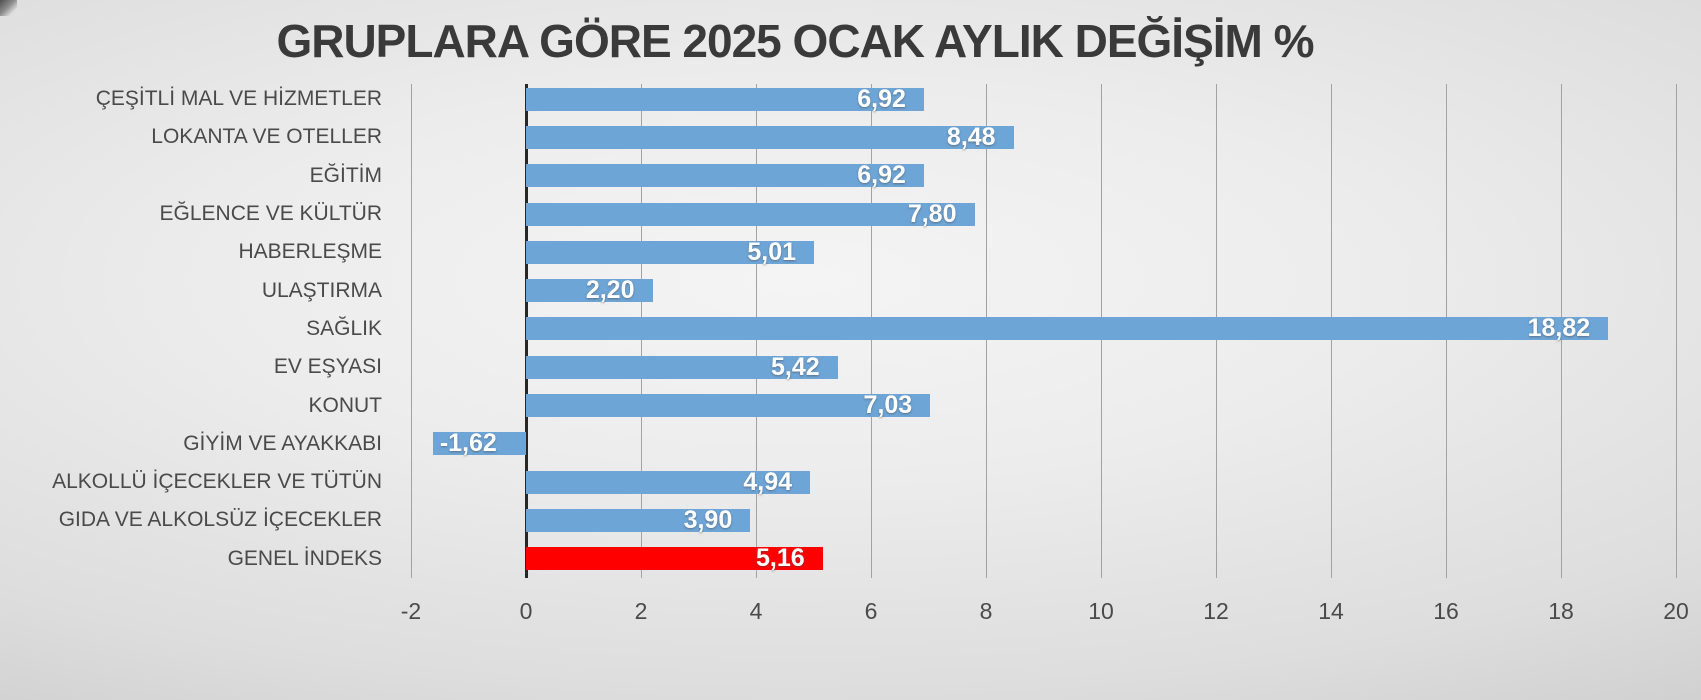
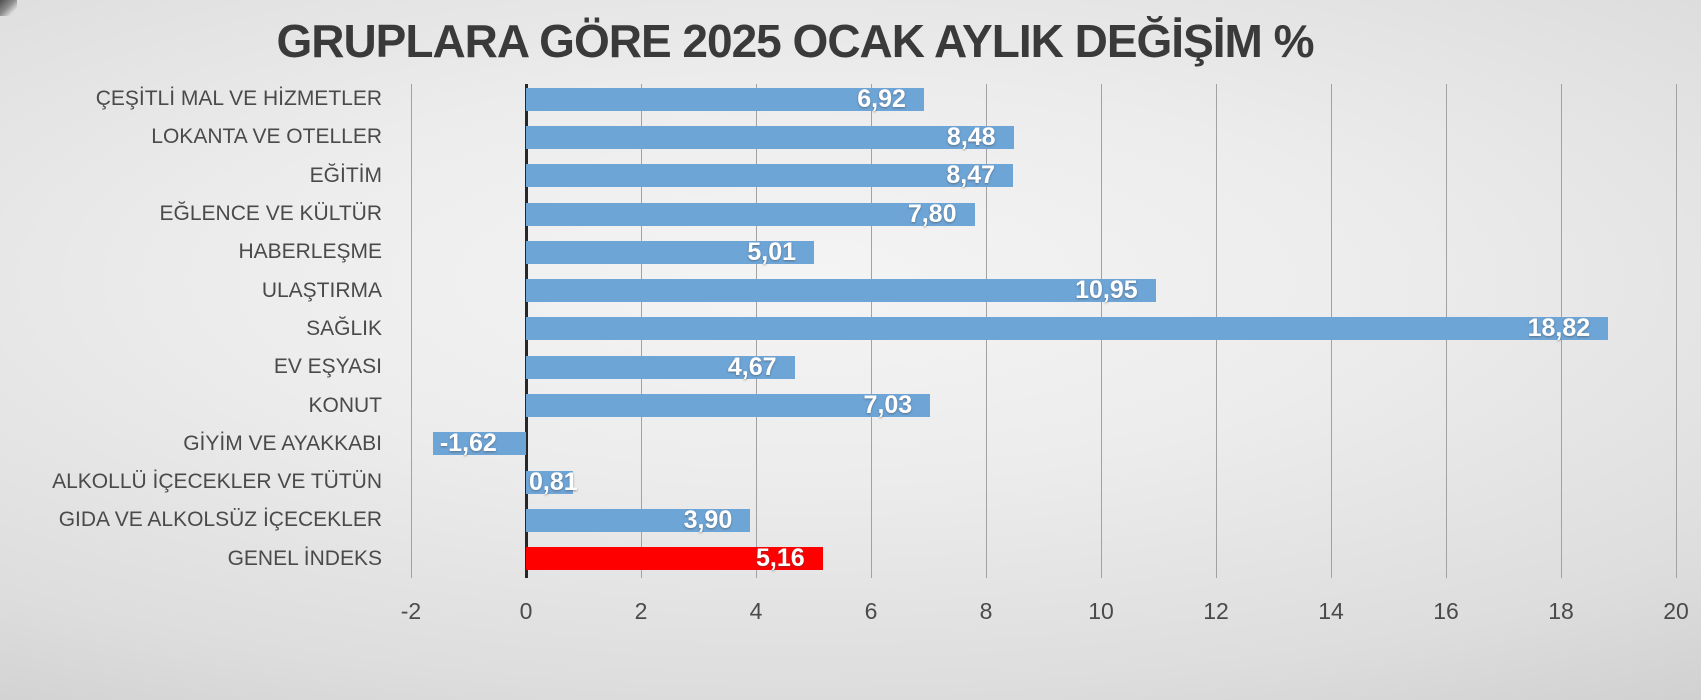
EĞİTİM: 6,92 -> 8,47
ULAŞTIRMA: 2,20 -> 10,95
EV EŞYASI: 5,42 -> 4,67
ALKOLLÜ İÇECEKLER VE TÜTÜN: 4,94 -> 0,81
